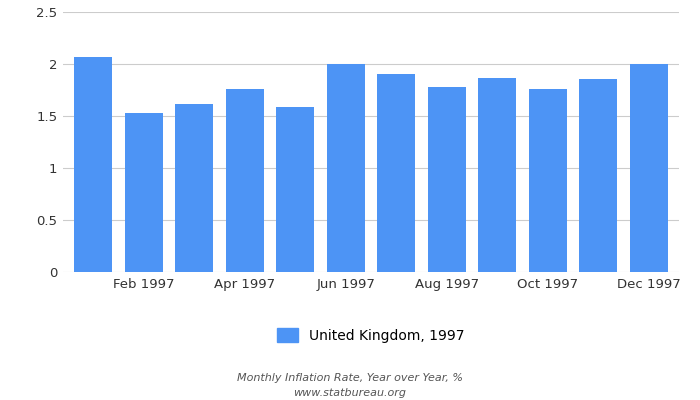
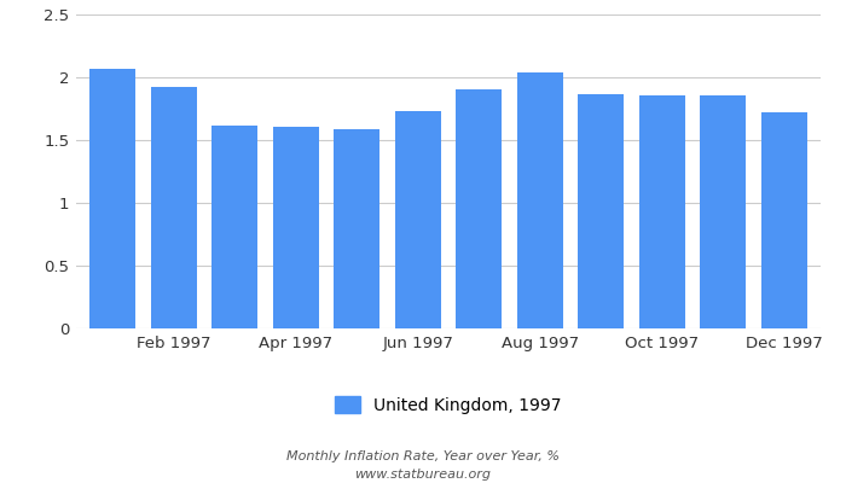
Feb 1997: 1.53 -> 1.92
Apr 1997: 1.76 -> 1.61
Jun 1997: 2.00 -> 1.73
Aug 1997: 1.78 -> 2.04
Oct 1997: 1.76 -> 1.86
Dec 1997: 2.00 -> 1.72
